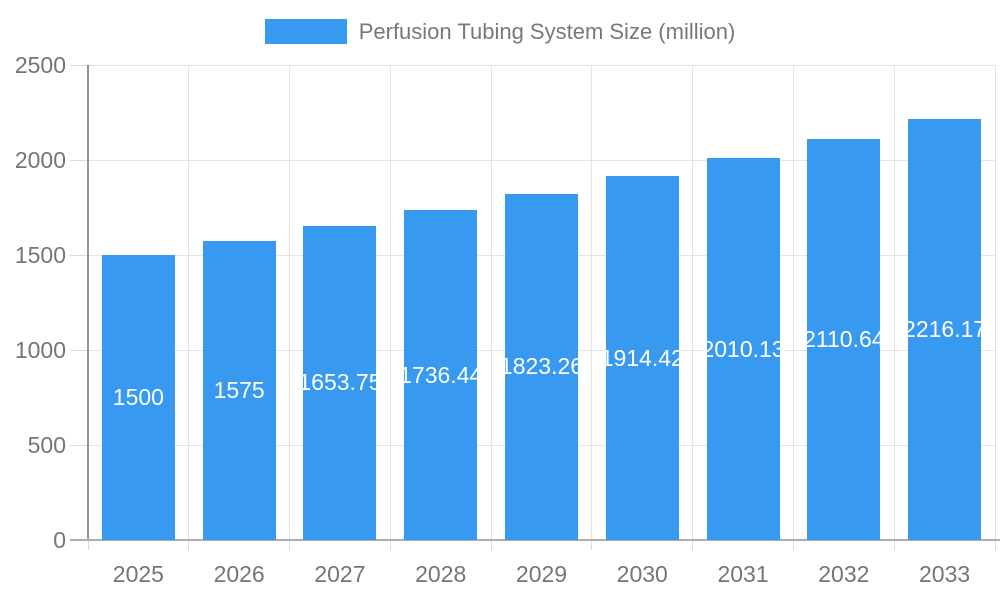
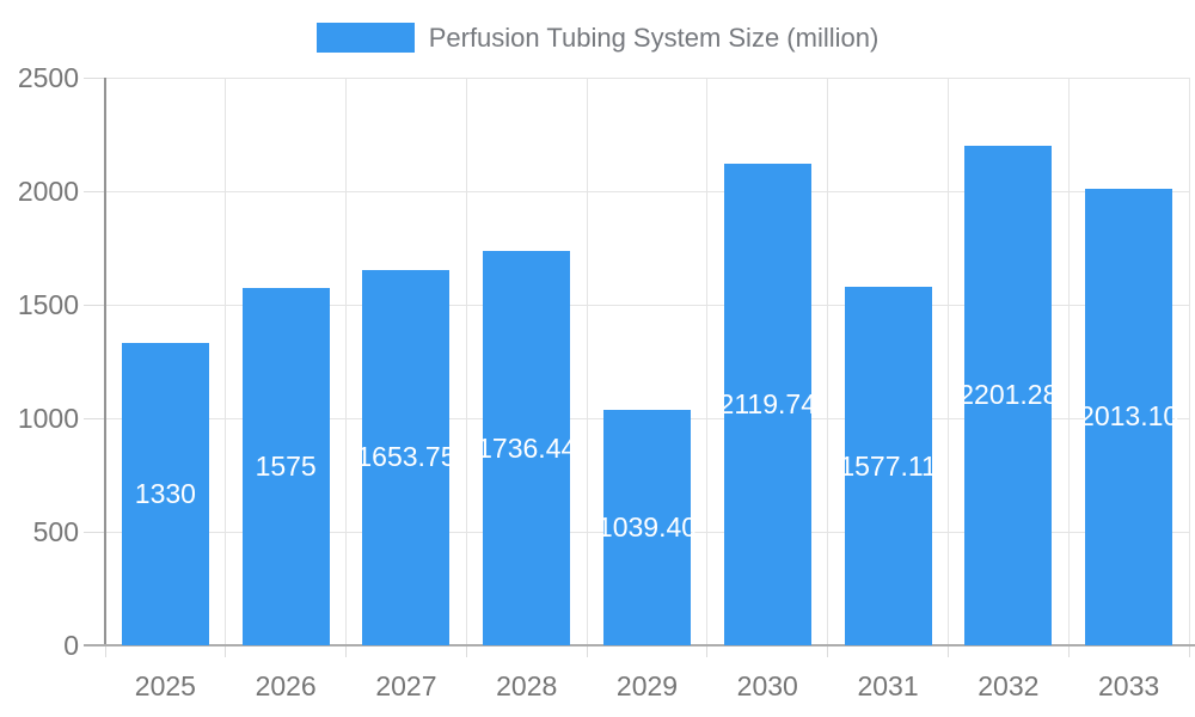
2025: 1500 -> 1330
2029: 1823.26 -> 1039.40
2030: 1914.42 -> 2119.74
2031: 2010.13 -> 1577.11
2032: 2110.64 -> 2201.28
2033: 2216.17 -> 2013.10
